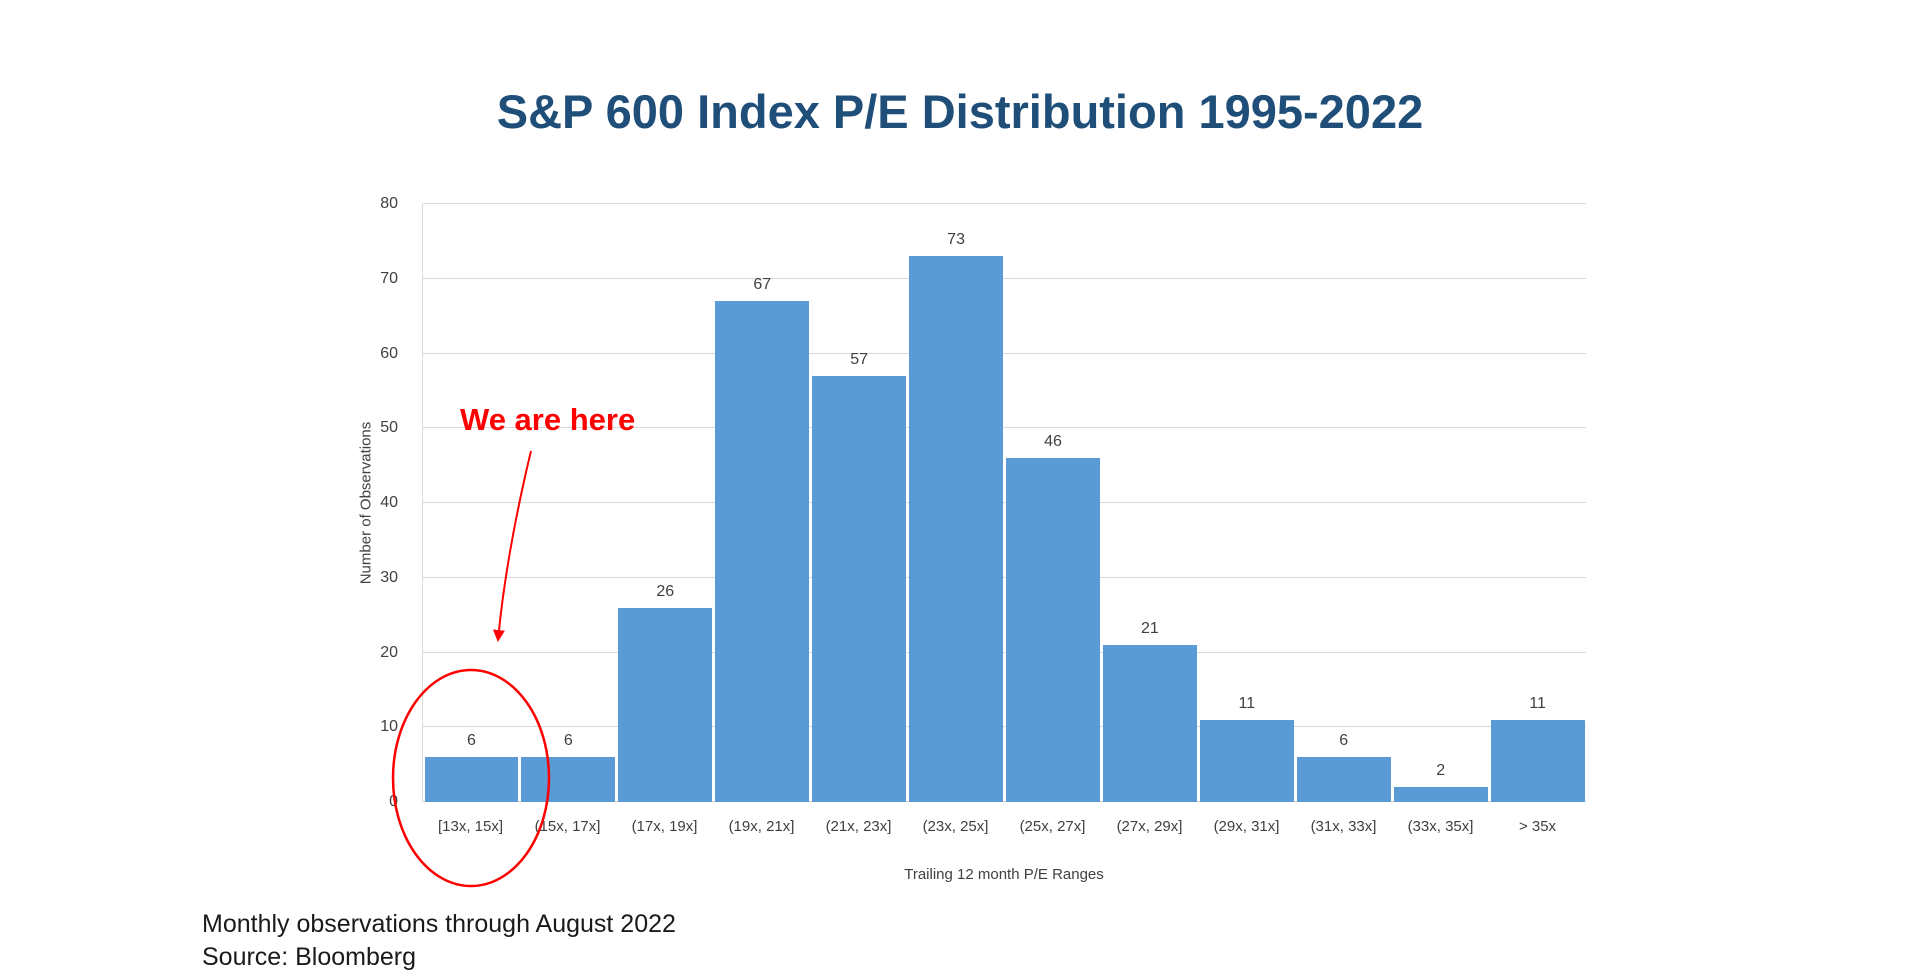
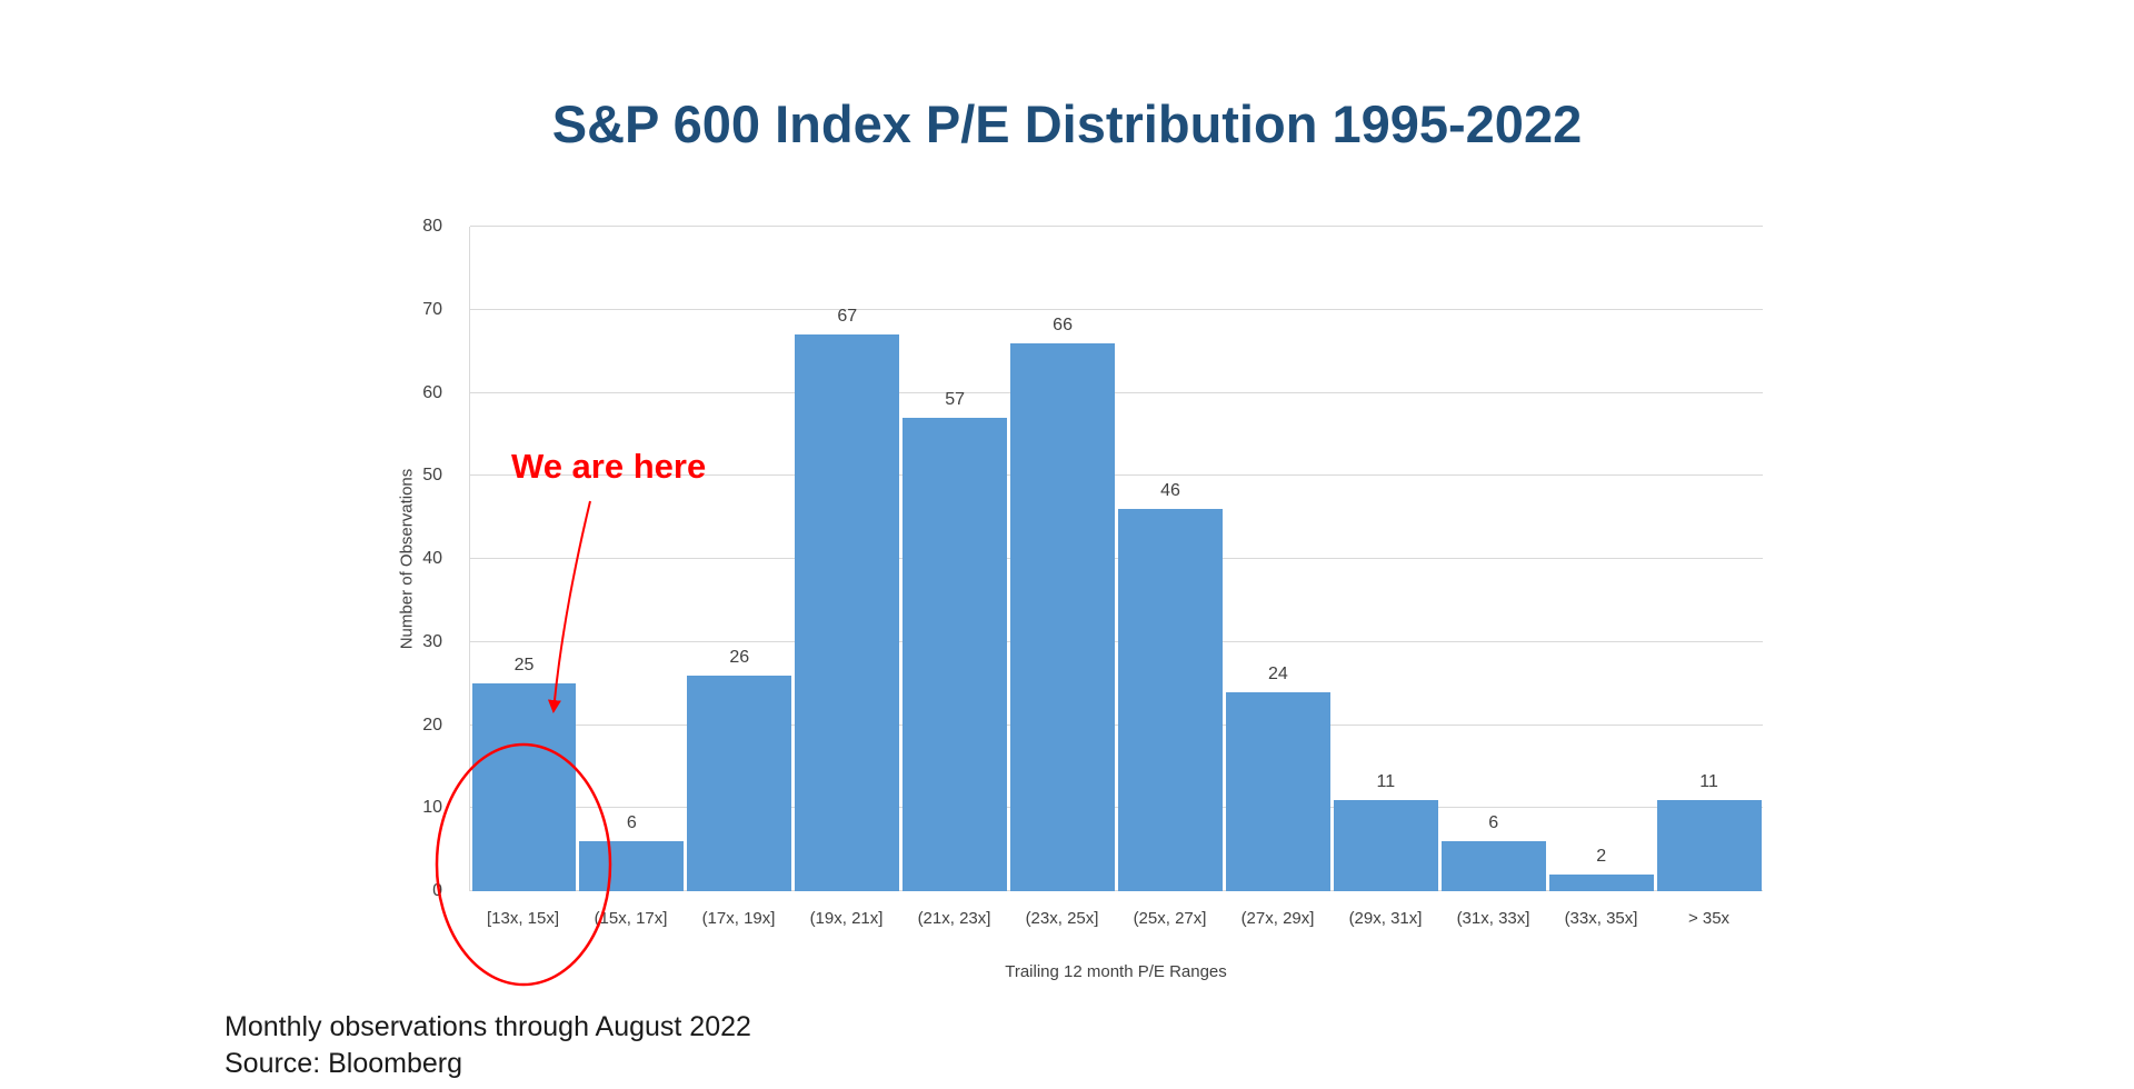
[13x, 15x]: 6 -> 25
(23x, 25x]: 73 -> 66
(27x, 29x]: 21 -> 24
